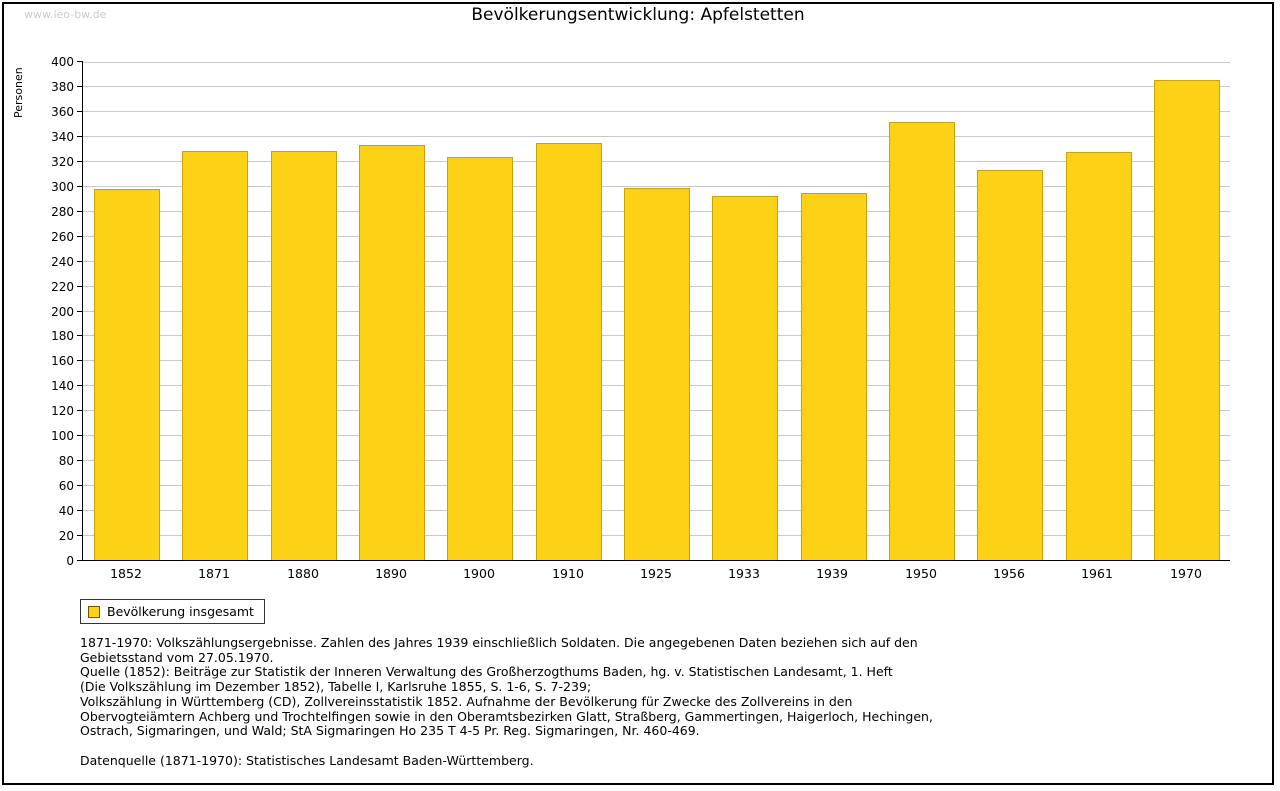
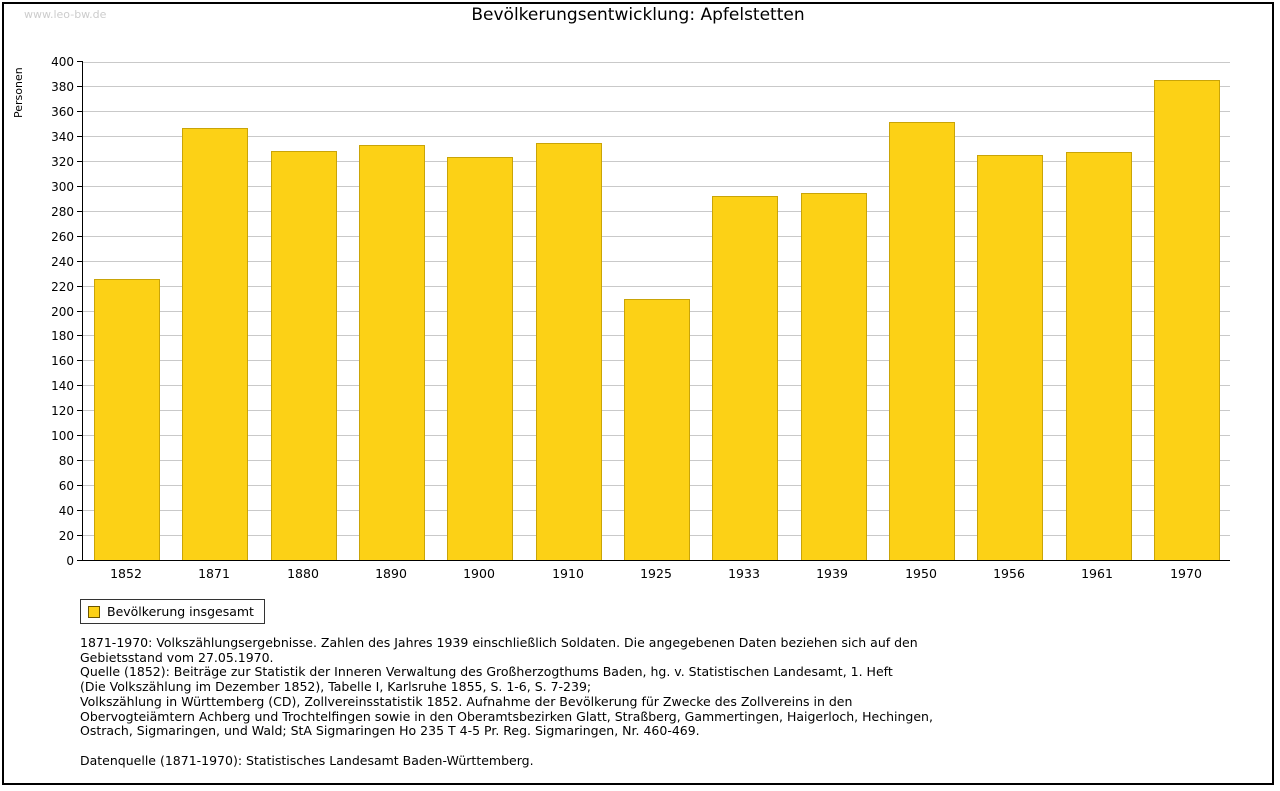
1852: 297 -> 225
1871: 328 -> 346
1925: 298 -> 209
1956: 313 -> 325
